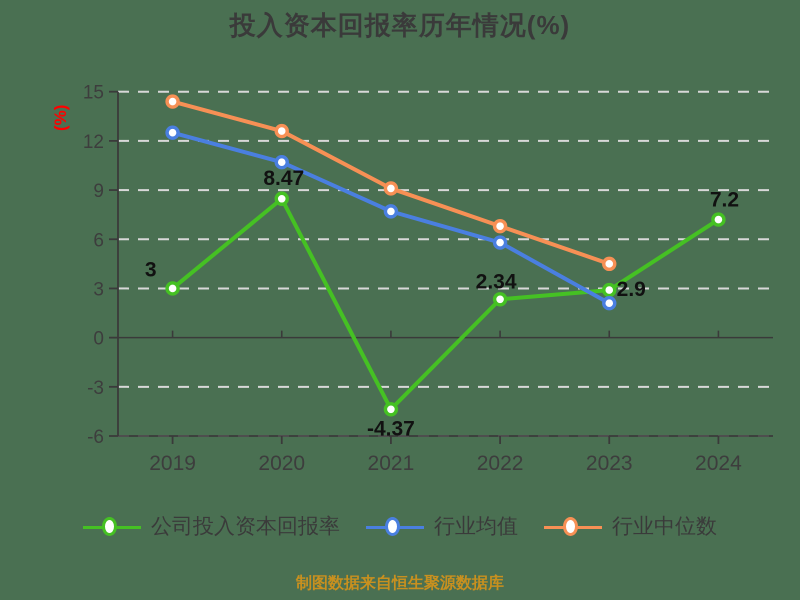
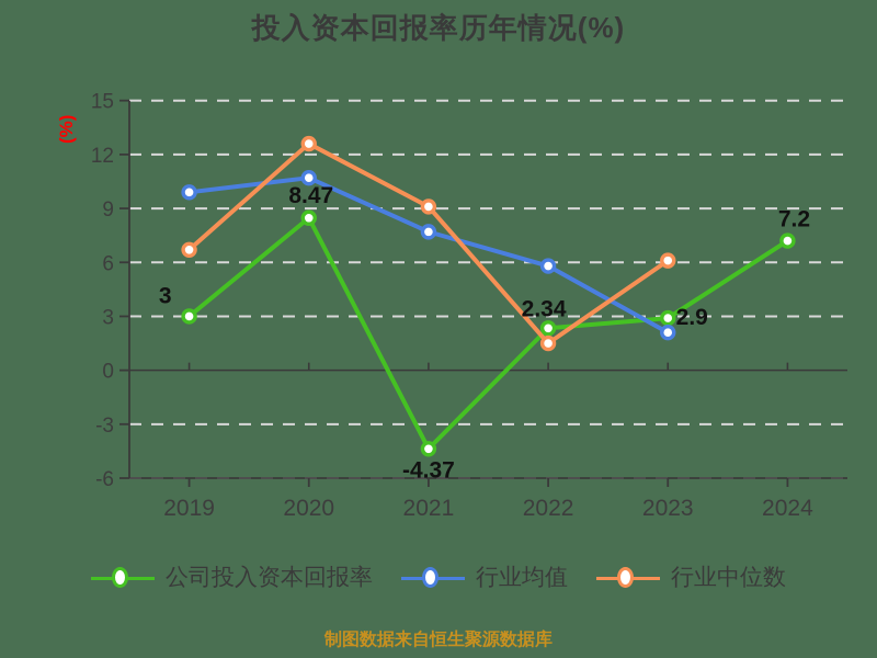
行业均值/2019: 12.5 -> 9.9
行业中位数/2019: 14.4 -> 6.7
行业中位数/2022: 6.8 -> 1.5
行业中位数/2023: 4.5 -> 6.1
